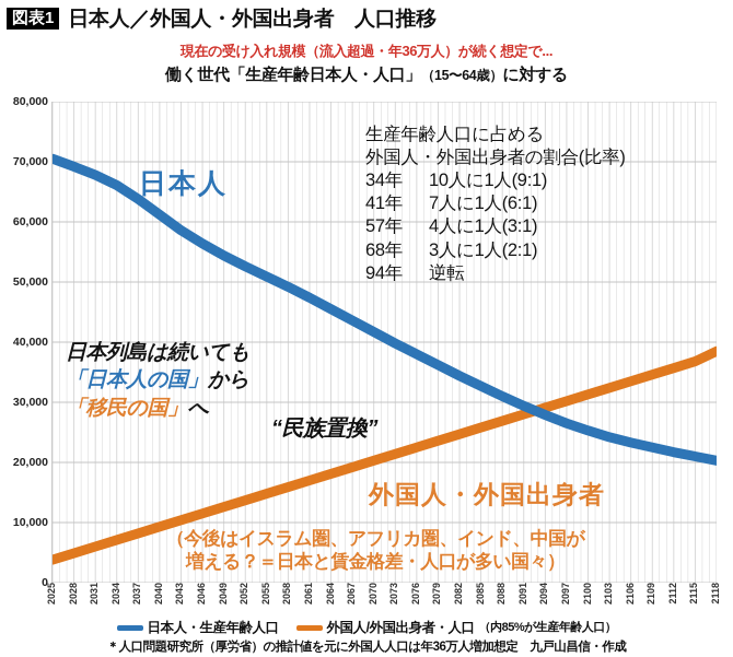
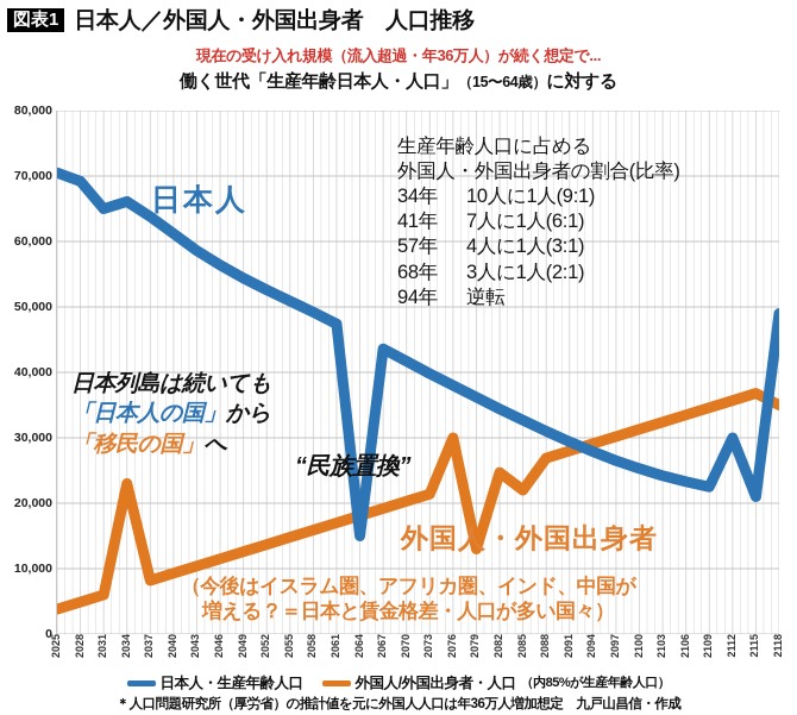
日本人・生産年齢人口/2031: 68000 -> 65000
外国人/外国出身者・人口/2034: 7000 -> 23000
日本人・生産年齢人口/2064: 46000 -> 15000
外国人/外国出身者・人口/2076: 22000 -> 30000
外国人/外国出身者・人口/2079: 24000 -> 13000
外国人/外国出身者・人口/2085: 26000 -> 22000
日本人・生産年齢人口/2112: 22000 -> 30000
日本人・生産年齢人口/2118: 20000 -> 49000
外国人/外国出身者・人口/2118: 38000 -> 35000
